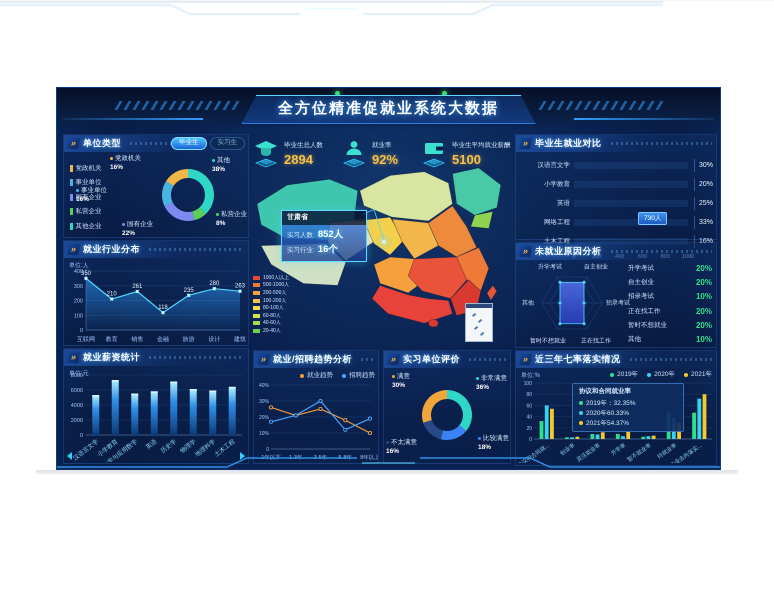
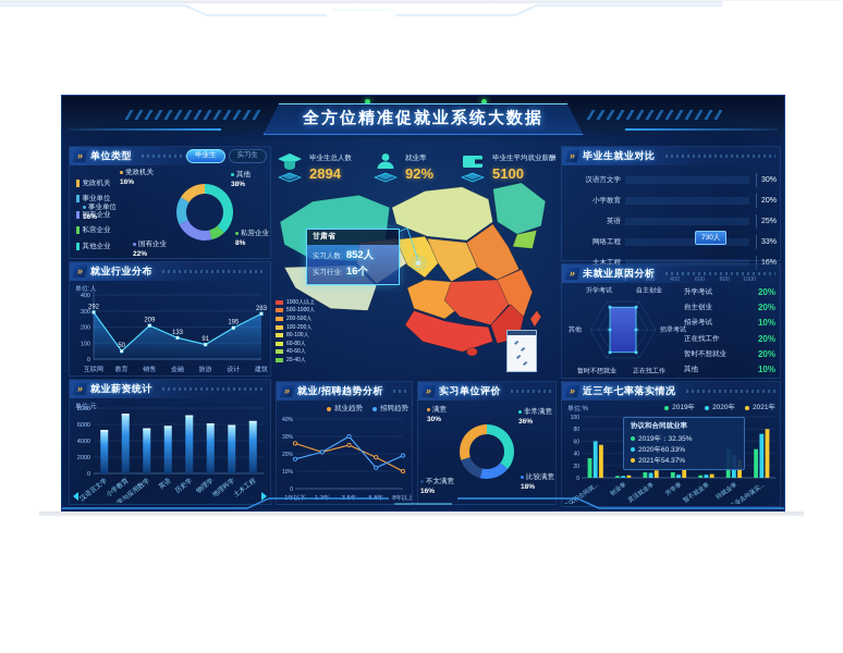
就业行业分布/互联网: 350 -> 292
就业行业分布/教育: 210 -> 50
就业行业分布/销售: 261 -> 209
就业行业分布/金融: 118 -> 133
就业行业分布/旅游: 235 -> 91
就业行业分布/设计: 280 -> 195
就业行业分布/建筑: 263 -> 283
